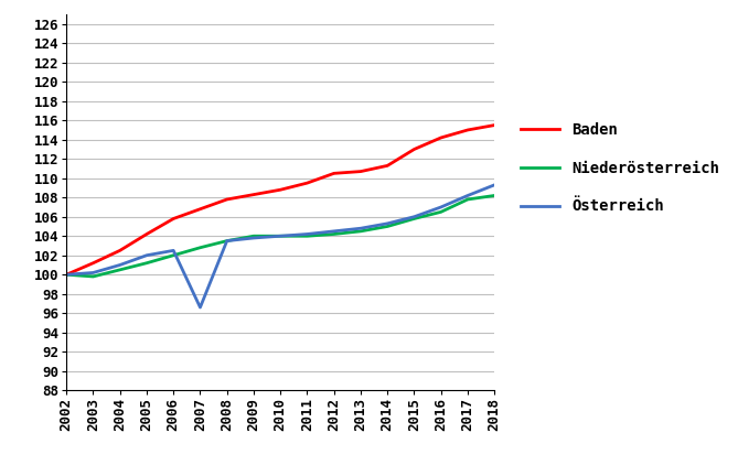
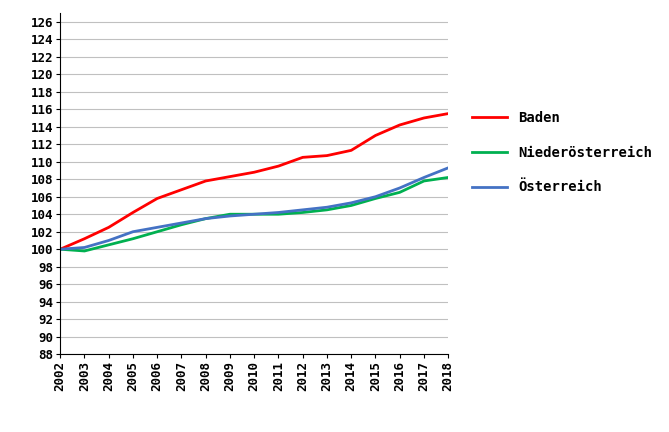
Österreich/2007: 96.6 -> 103.0
